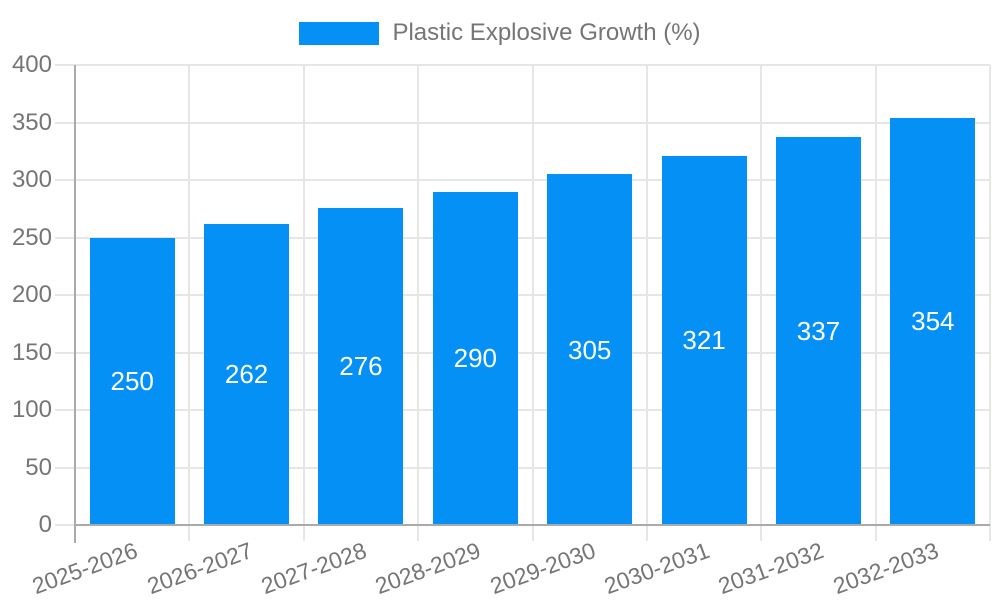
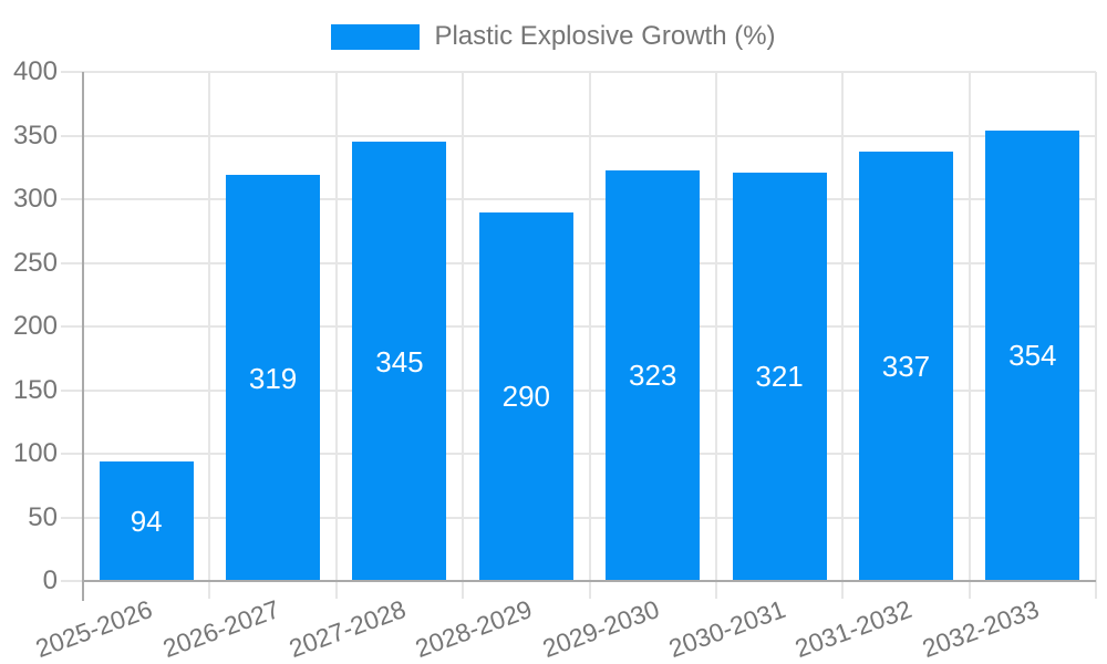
2025-2026: 250 -> 94
2026-2027: 262 -> 319
2027-2028: 276 -> 345
2029-2030: 305 -> 323
